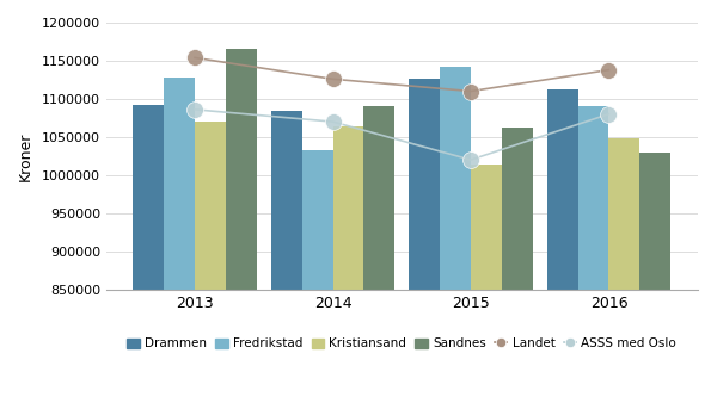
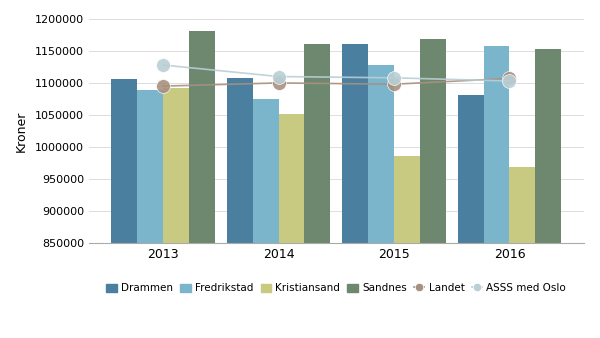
Drammen/2013: 1092000 -> 1106000
Fredrikstad/2013: 1128000 -> 1089000
Landet/2013: 1154000 -> 1095000
ASSS med Oslo/2013: 1086000 -> 1128000
Kristiansand/2013: 1070000 -> 1092000
Sandnes/2013: 1166000 -> 1181000
Drammen/2014: 1084000 -> 1107000
Fredrikstad/2014: 1032000 -> 1074000
Landet/2014: 1126000 -> 1100000
ASSS med Oslo/2014: 1070000 -> 1110000
Kristiansand/2014: 1064000 -> 1051000
Sandnes/2014: 1090000 -> 1161000
Drammen/2015: 1126000 -> 1161000
Fredrikstad/2015: 1142000 -> 1129000
Landet/2015: 1110000 -> 1098000
ASSS med Oslo/2015: 1020000 -> 1108000
Kristiansand/2015: 1014000 -> 985000
Sandnes/2015: 1062000 -> 1169000
Drammen/2016: 1112000 -> 1081000
Fredrikstad/2016: 1090000 -> 1157000
Landet/2016: 1138000 -> 1107000
ASSS med Oslo/2016: 1080000 -> 1103000
Kristiansand/2016: 1048000 -> 968000
Sandnes/2016: 1030000 -> 1153000
